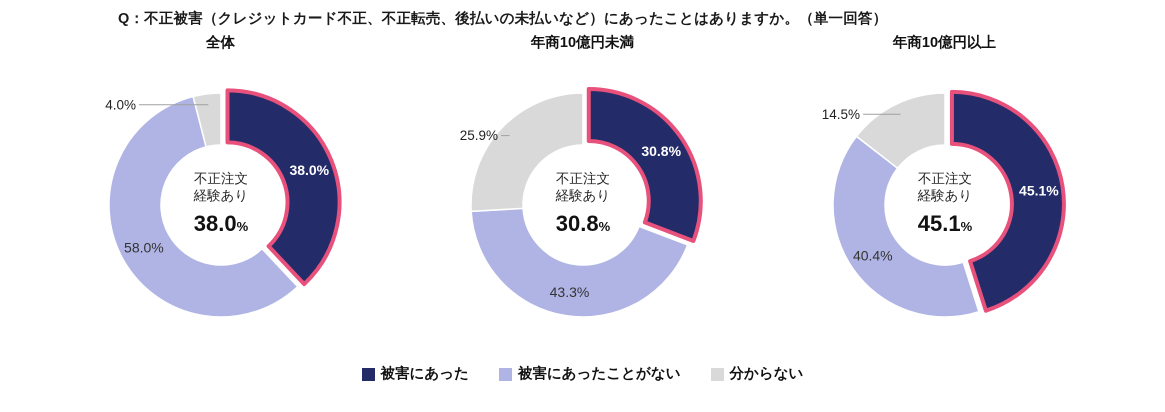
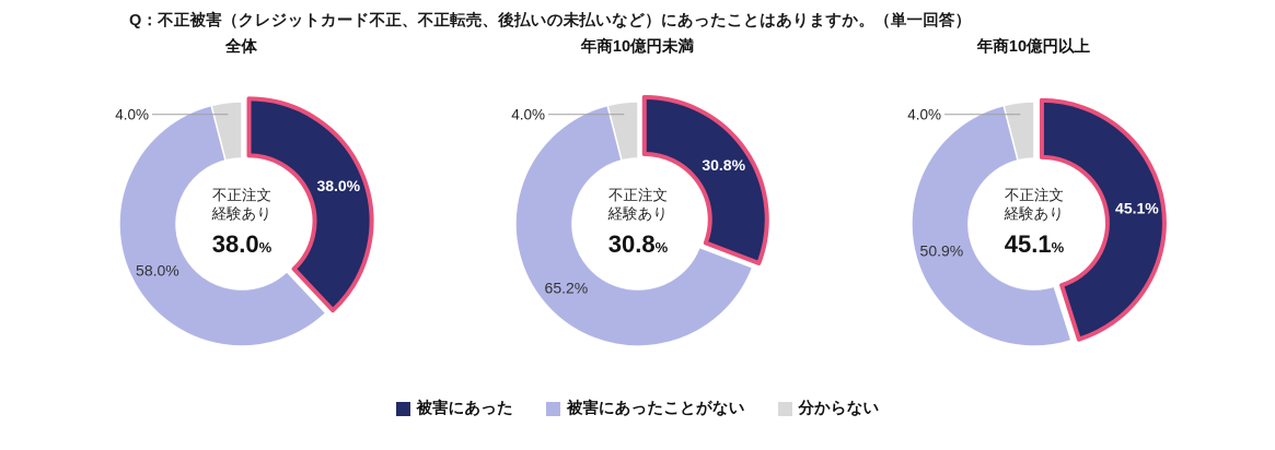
年商10億円未満/被害にあったことがない: 43.3% -> 65.2%
年商10億円未満/分からない: 25.9% -> 4.0%
年商10億円以上/被害にあったことがない: 40.4% -> 50.9%
年商10億円以上/分からない: 14.5% -> 4.0%
